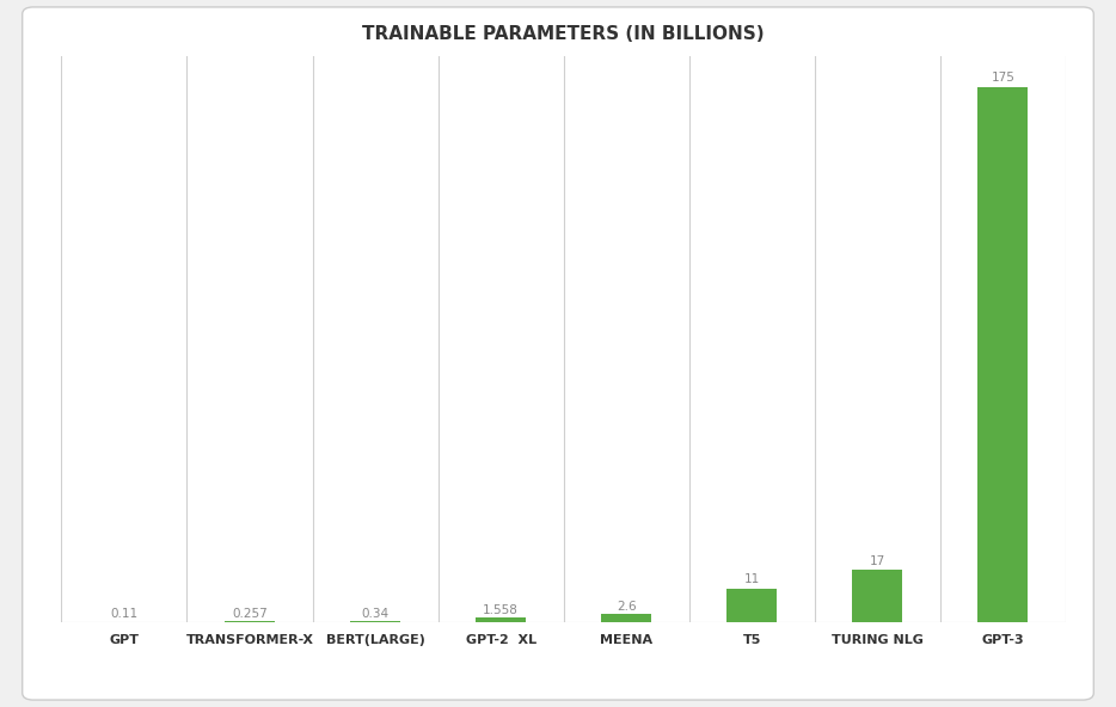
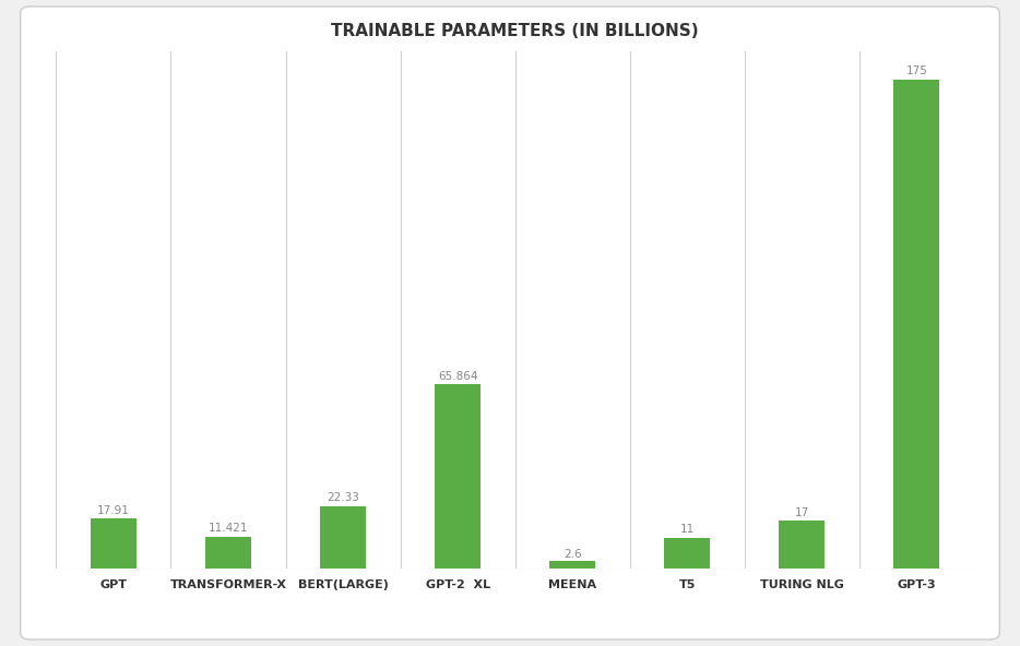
GPT: 0.11 -> 17.91
TRANSFORMER-X: 0.257 -> 11.421
BERT(LARGE): 0.34 -> 22.33
GPT-2 XL: 1.558 -> 65.864
